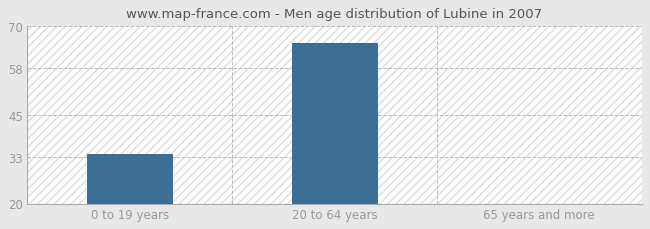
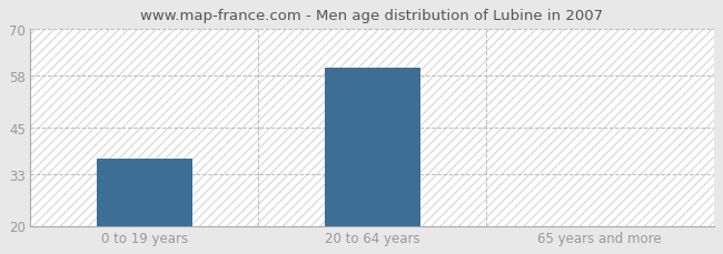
0 to 19 years: 34 -> 37
20 to 64 years: 65 -> 60
